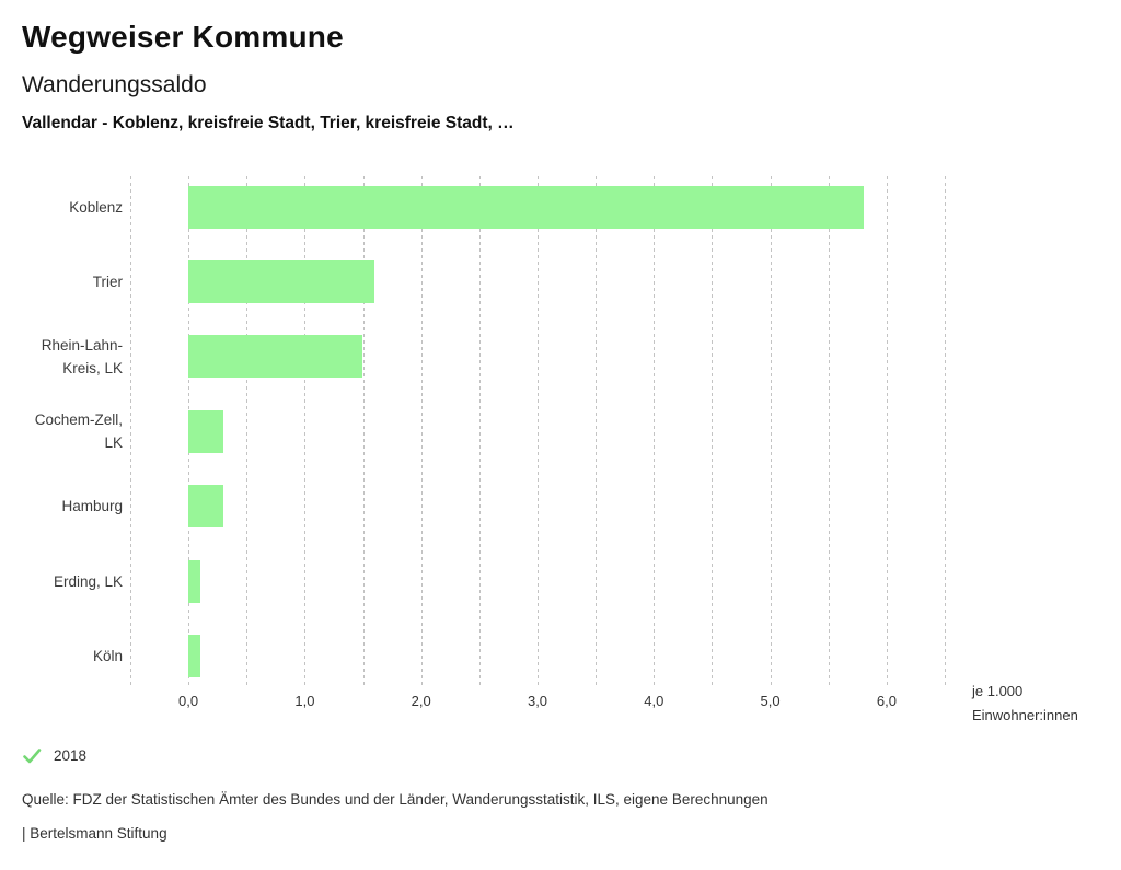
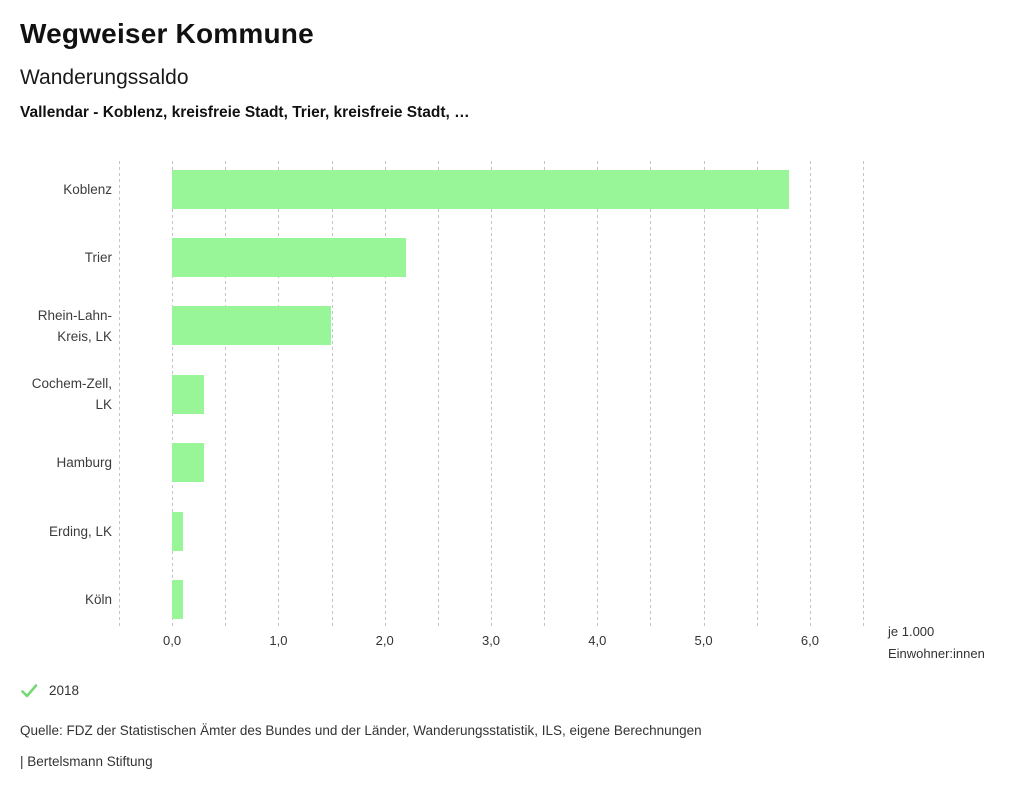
Trier: 1,6 -> 2,2
